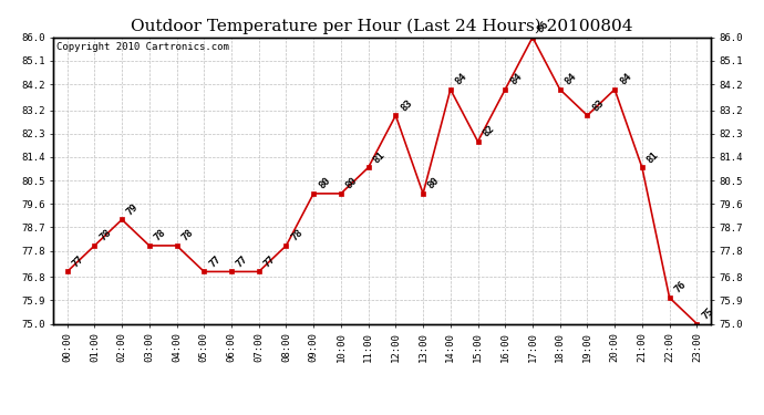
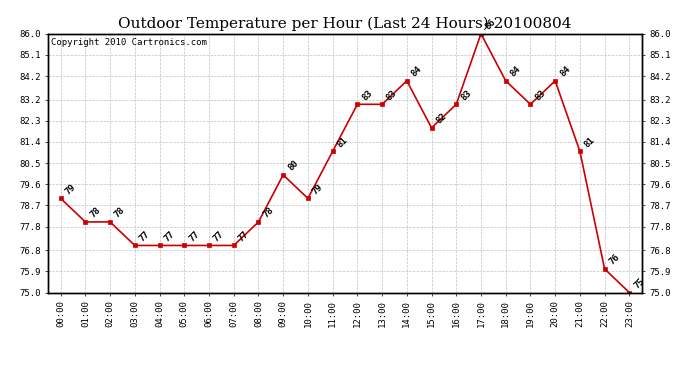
00:00: 77 -> 79
02:00: 79 -> 78
03:00: 78 -> 77
04:00: 78 -> 77
10:00: 80 -> 79
13:00: 80 -> 83
16:00: 84 -> 83
